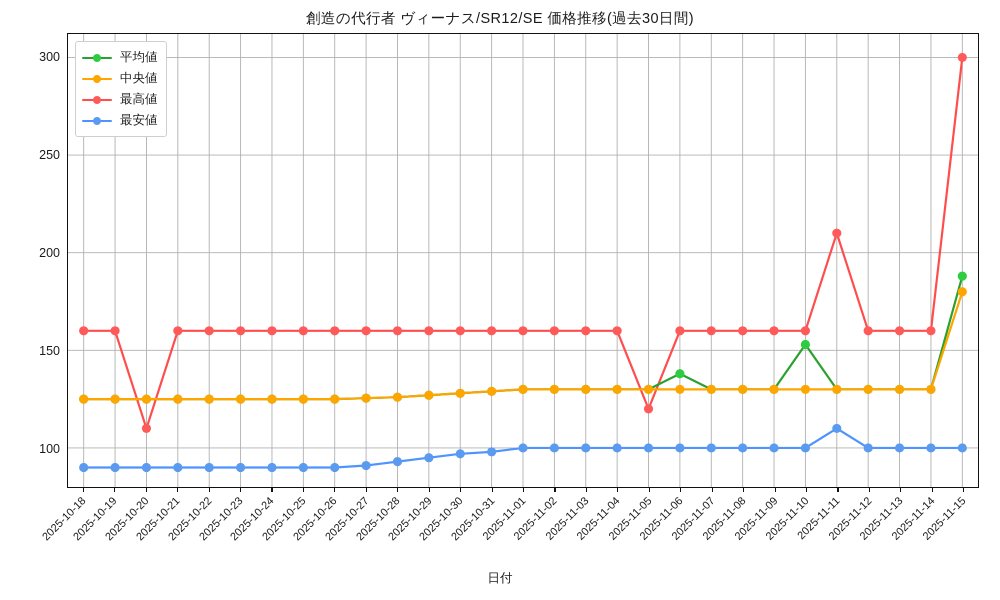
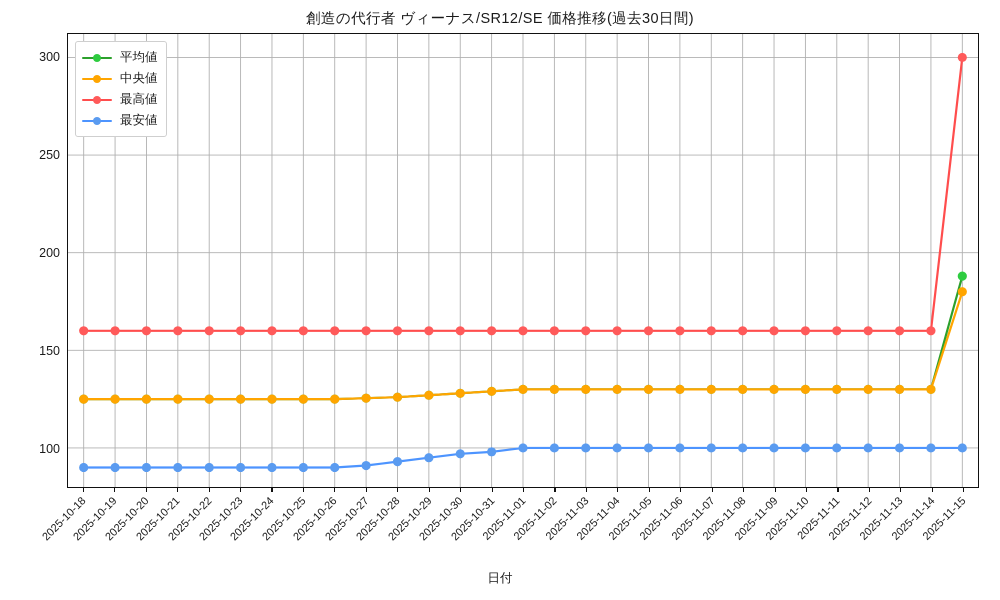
最高値/2025-10-20: 110 -> 160
最高値/2025-11-05: 120 -> 160
平均値/2025-11-06: 138 -> 130
平均値/2025-11-10: 153 -> 130
最高値/2025-11-11: 210 -> 160
最安値/2025-11-11: 110 -> 100
